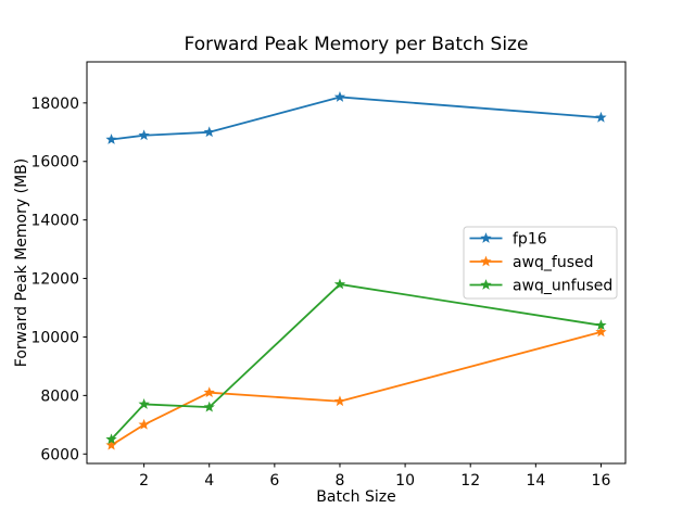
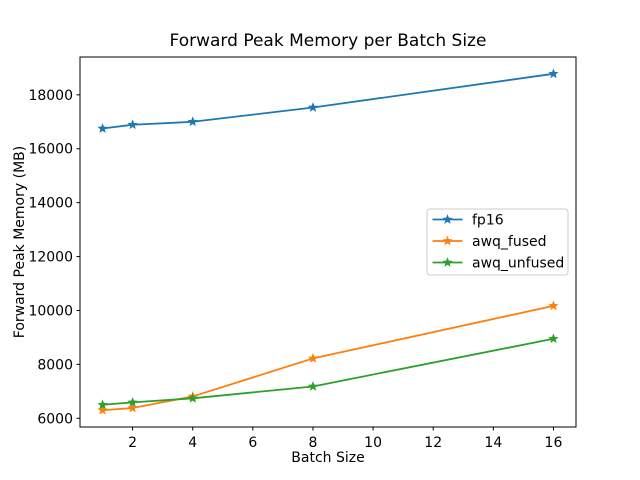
awq_fused/2: 7000 -> 6400
awq_unfused/2: 7700 -> 6600
awq_fused/4: 8100 -> 6800
awq_unfused/4: 7600 -> 6700
fp16/8: 18200 -> 17500
awq_fused/8: 7800 -> 8200
awq_unfused/8: 11800 -> 7200
fp16/16: 17500 -> 18800
awq_unfused/16: 10400 -> 9000
